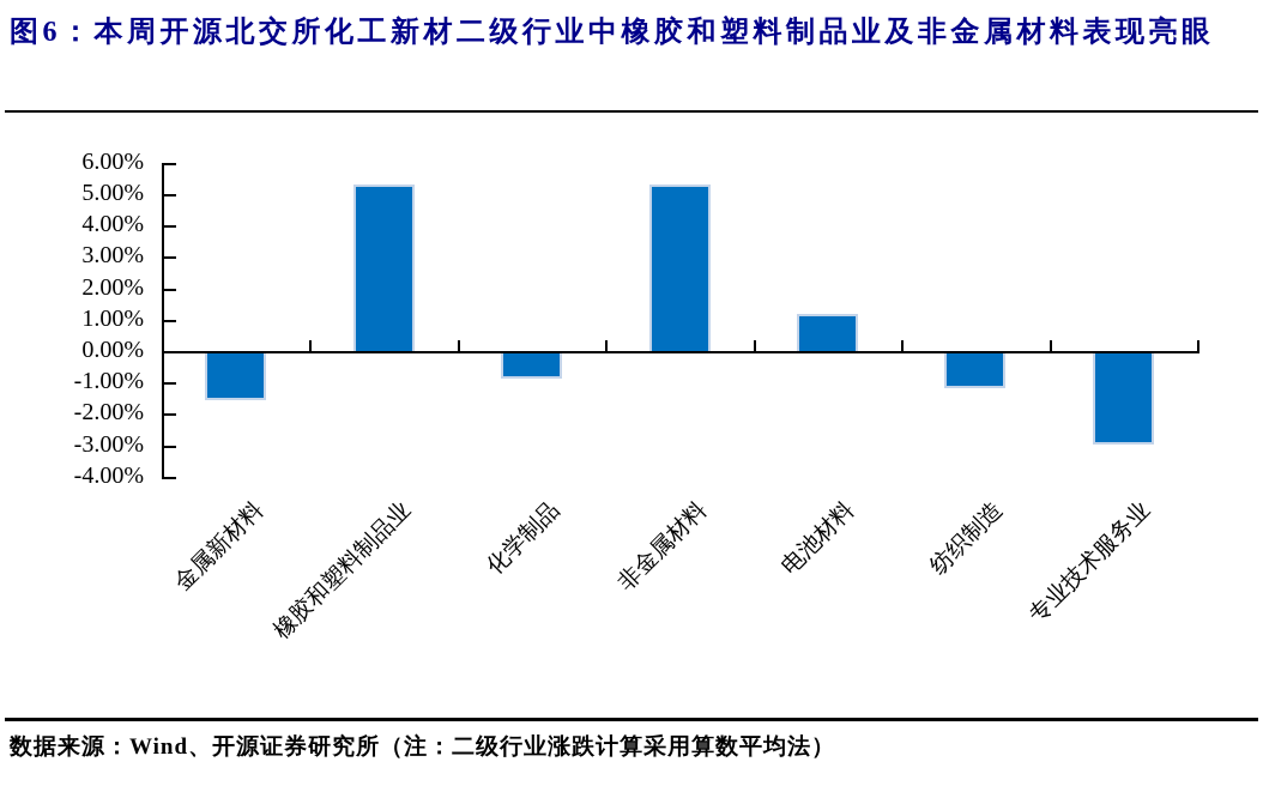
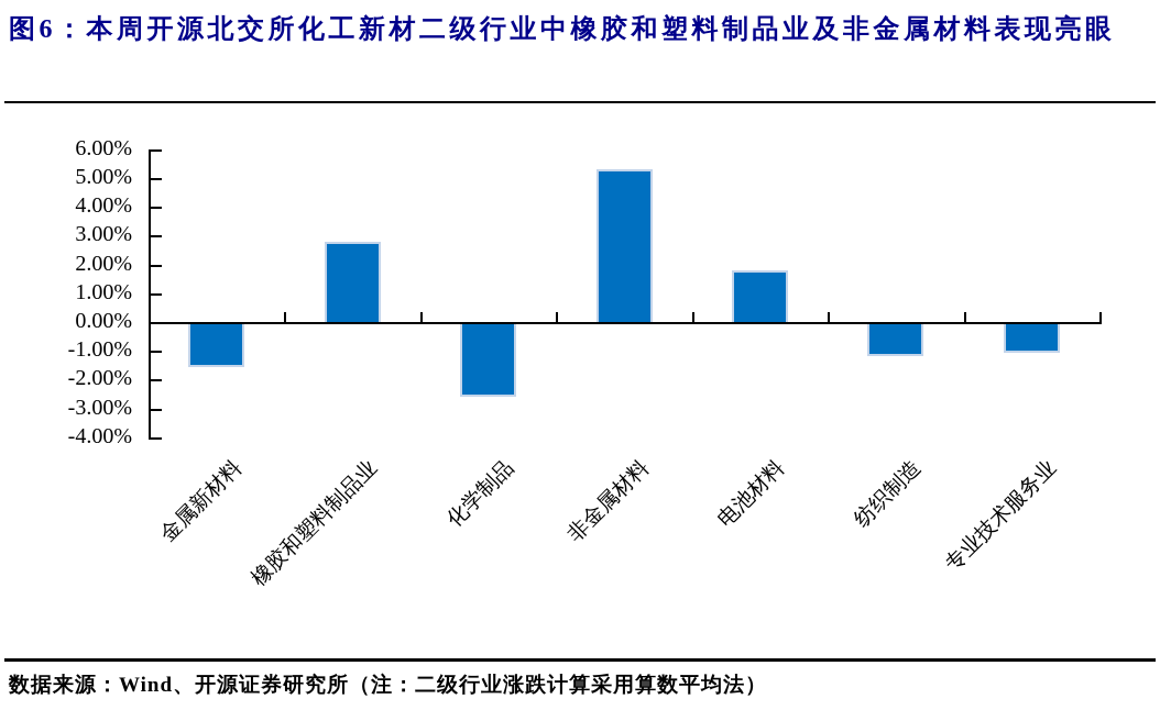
橡胶和塑料制品业: 5.3% -> 2.8%
化学制品: -0.8% -> -2.5%
电池材料: 1.2% -> 1.8%
专业技术服务业: -2.9% -> -1.0%
